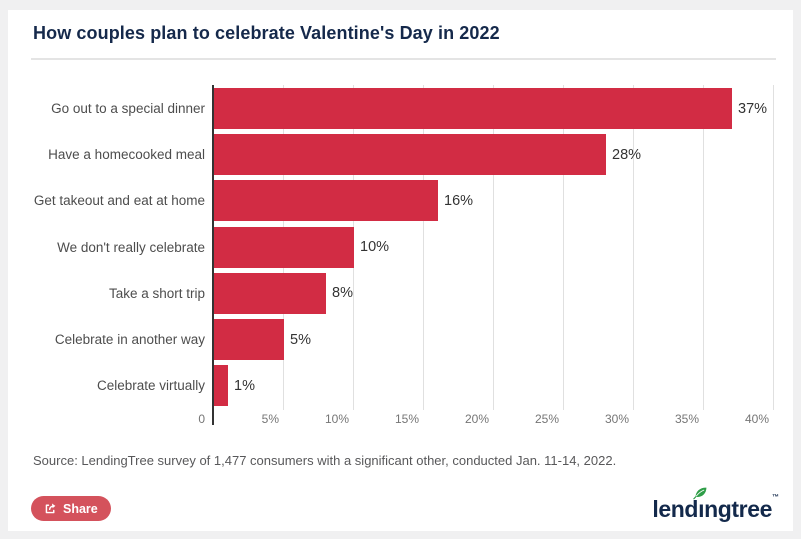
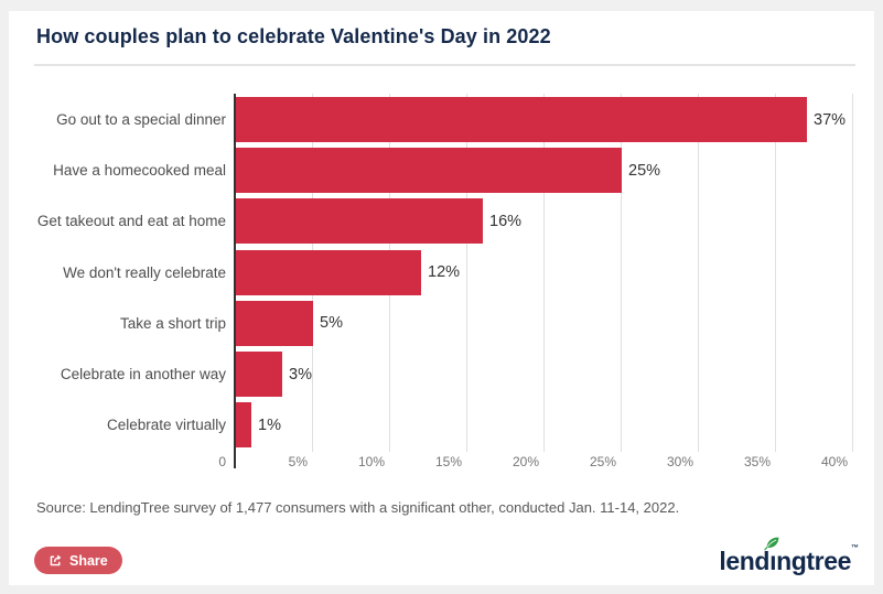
Have a homecooked meal: 28% -> 25%
We don't really celebrate: 10% -> 12%
Take a short trip: 8% -> 5%
Celebrate in another way: 5% -> 3%
